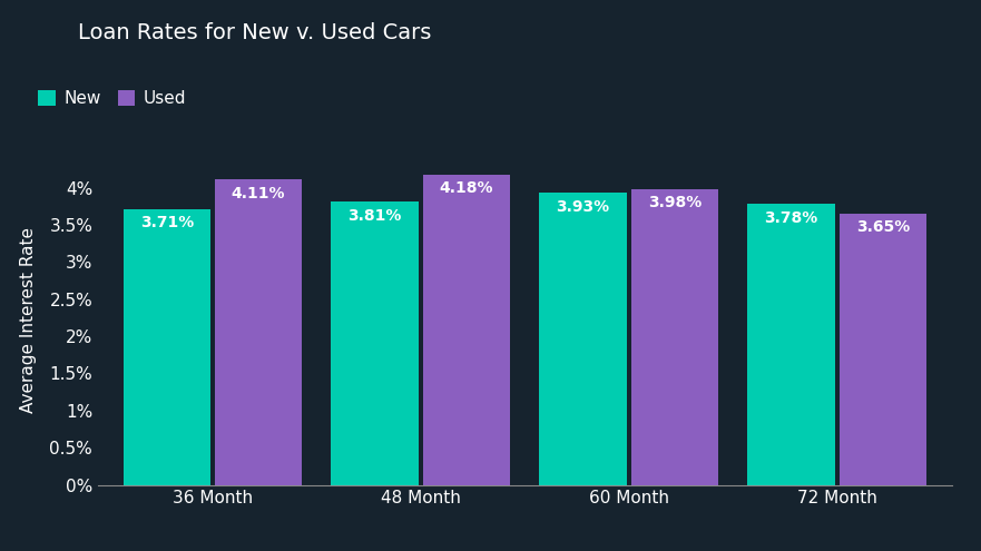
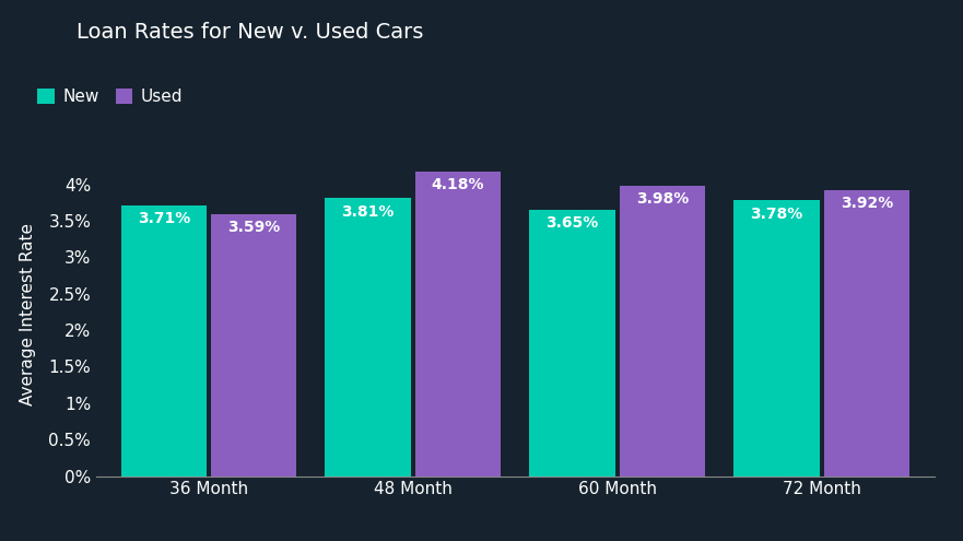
Used/36 Month: 4.11% -> 3.59%
New/60 Month: 3.93% -> 3.65%
Used/72 Month: 3.65% -> 3.92%
